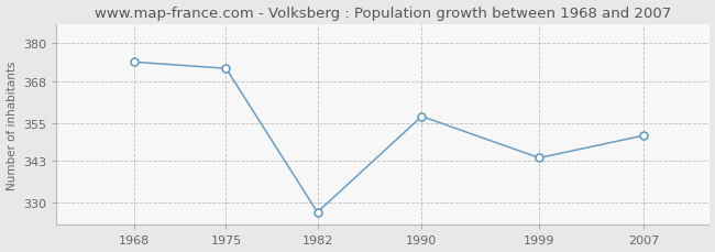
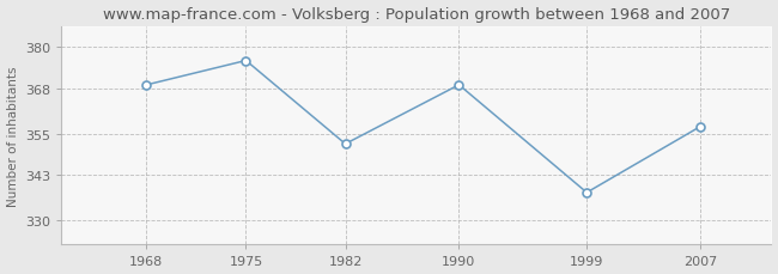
1968: 374 -> 369
1975: 372 -> 376
1982: 327 -> 352
1990: 357 -> 369
1999: 344 -> 338
2007: 351 -> 357
